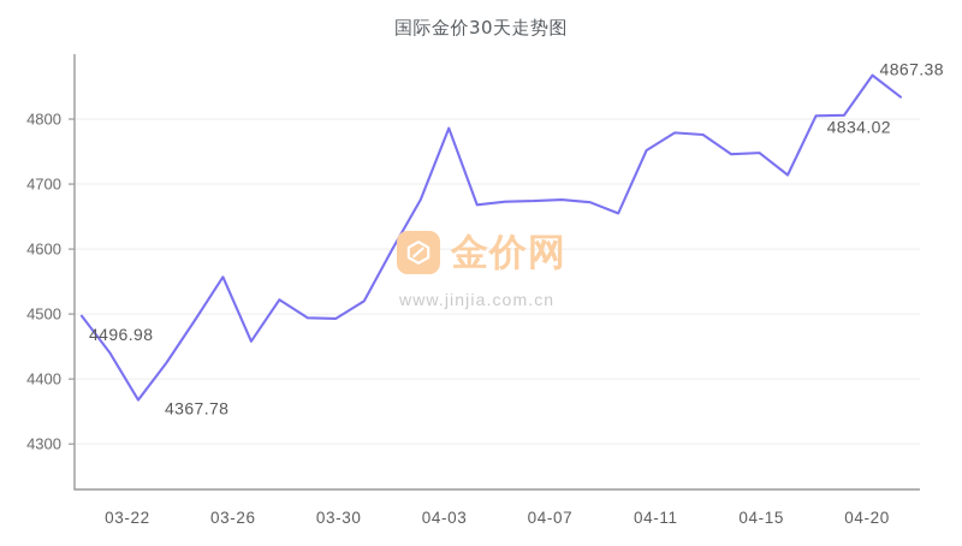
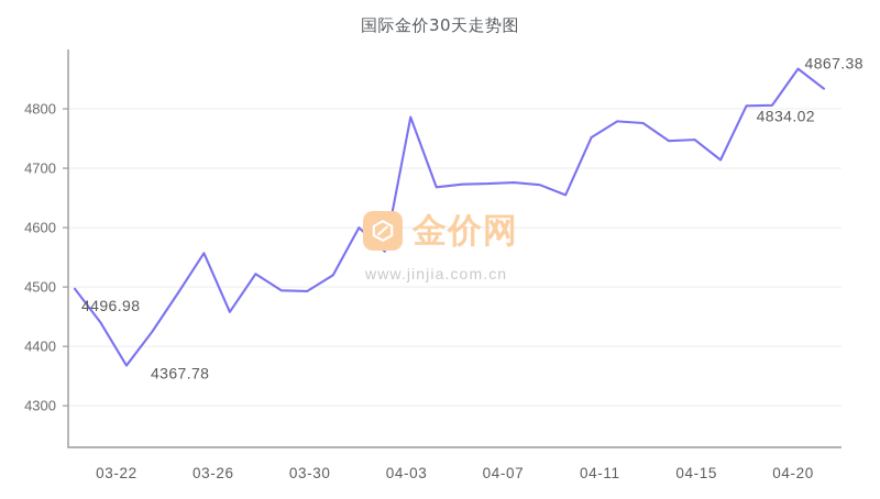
04-03: 4680 -> 4560
